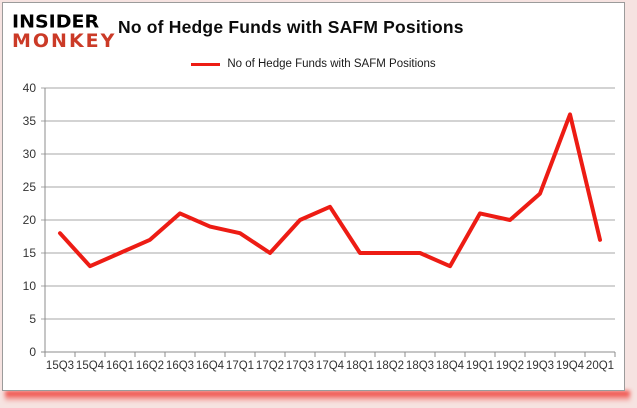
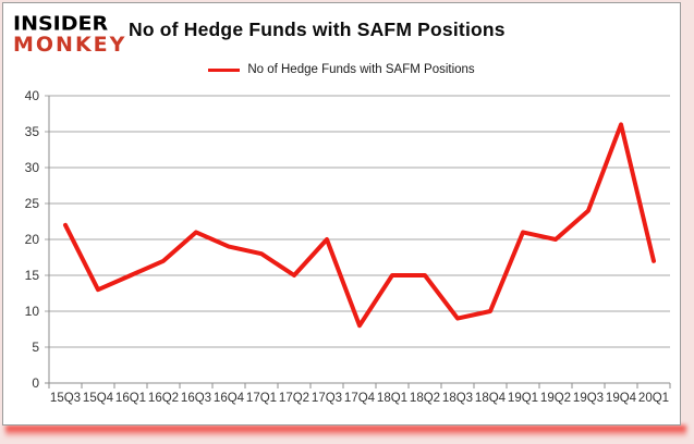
15Q3: 18 -> 22
17Q4: 22 -> 8
18Q3: 15 -> 9
18Q4: 13 -> 10
